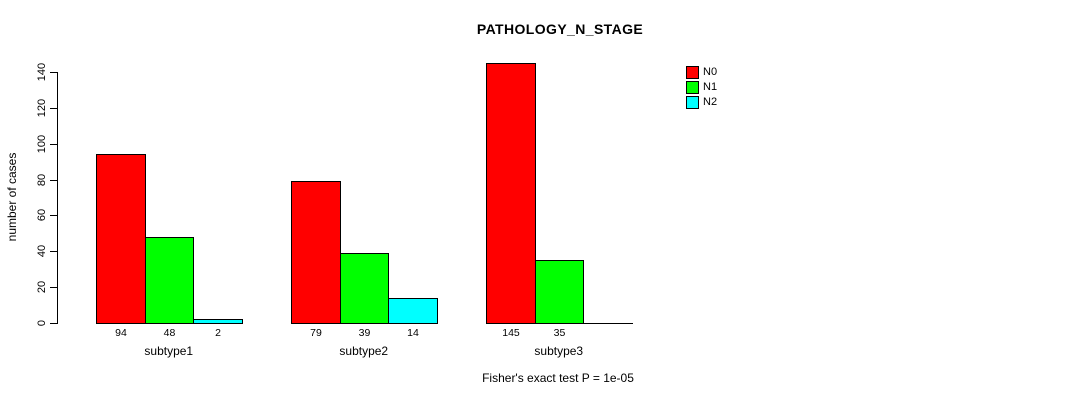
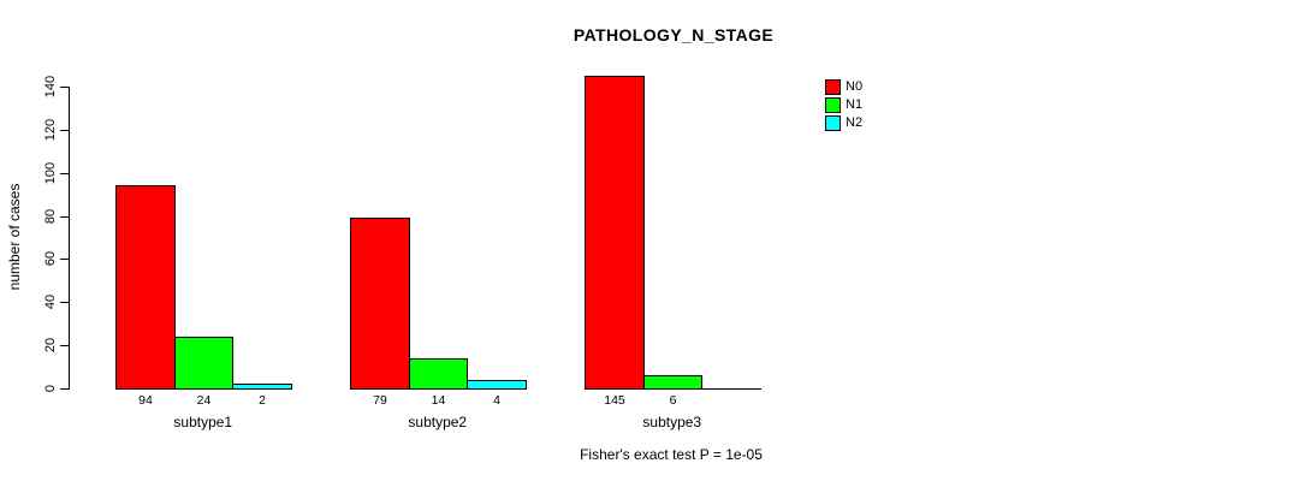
N1/subtype1: 48 -> 24
N1/subtype2: 39 -> 14
N2/subtype2: 14 -> 4
N1/subtype3: 35 -> 6
